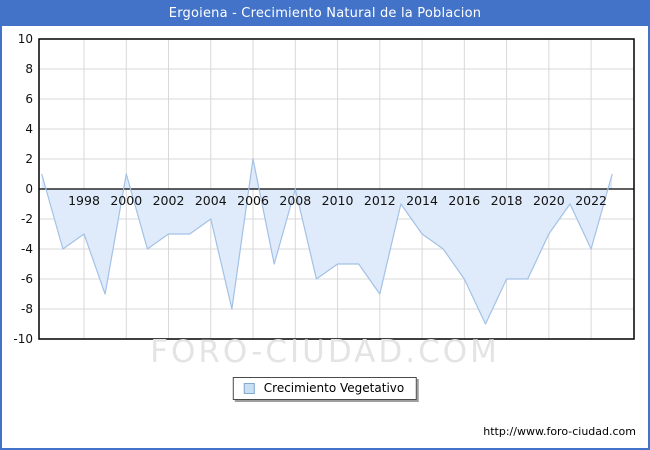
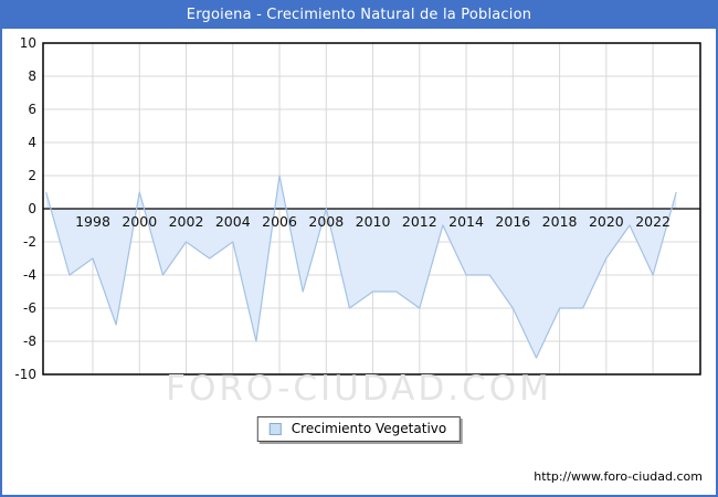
2002: -3 -> -2
2012: -7 -> -6
2014: -3 -> -4
